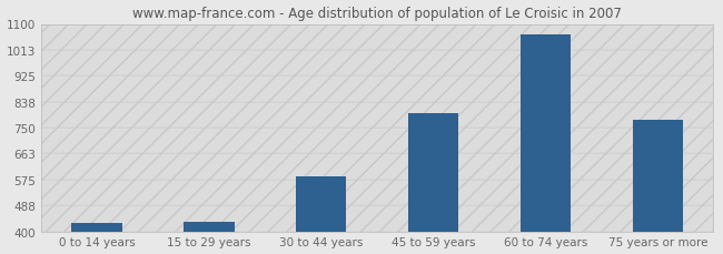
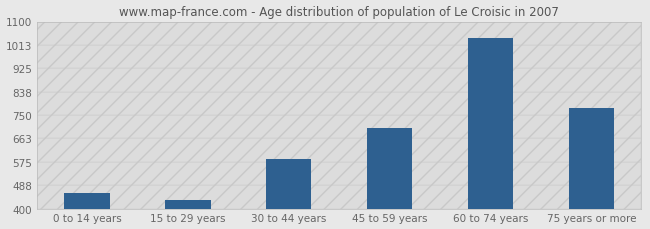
0 to 14 years: 430 -> 460
45 to 59 years: 800 -> 700
60 to 74 years: 1065 -> 1040
